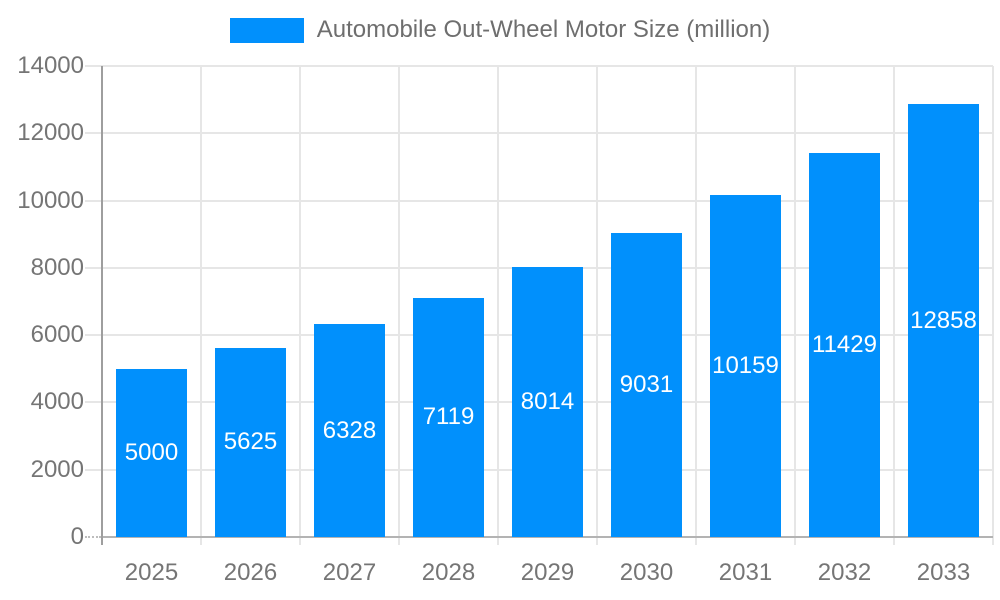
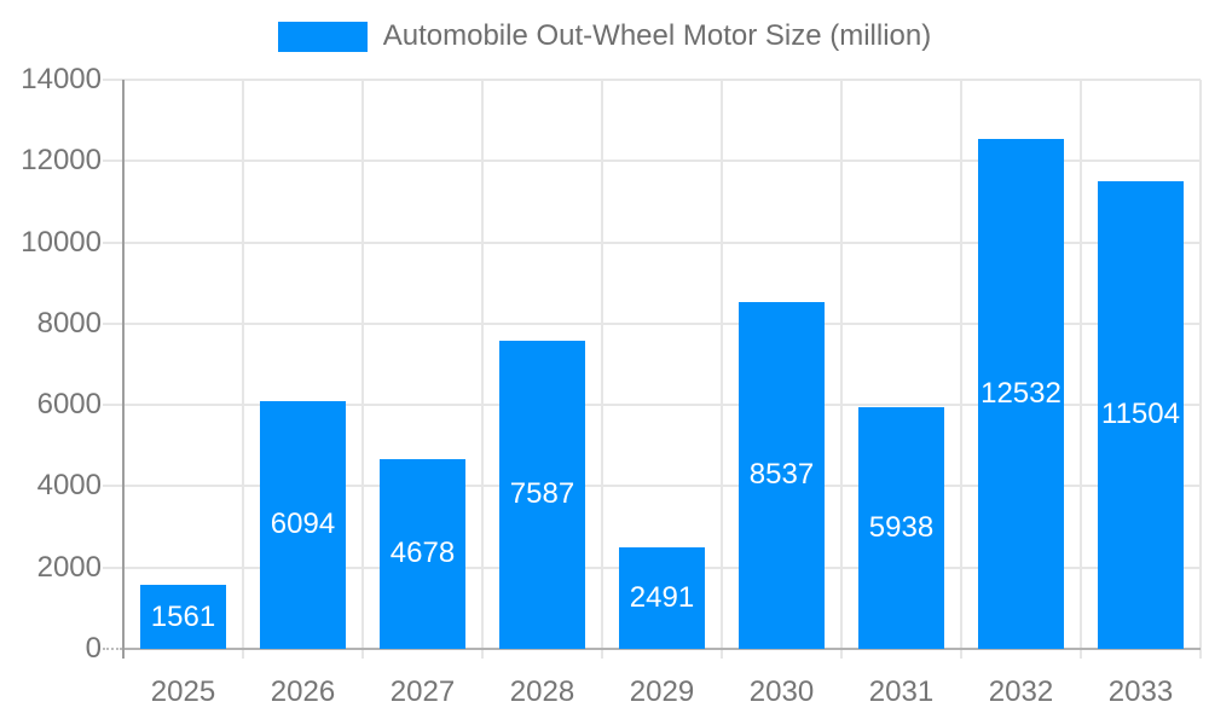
2025: 5000 -> 1561
2026: 5625 -> 6094
2027: 6328 -> 4678
2028: 7119 -> 7587
2029: 8014 -> 2491
2030: 9031 -> 8537
2031: 10159 -> 5938
2032: 11429 -> 12532
2033: 12858 -> 11504
